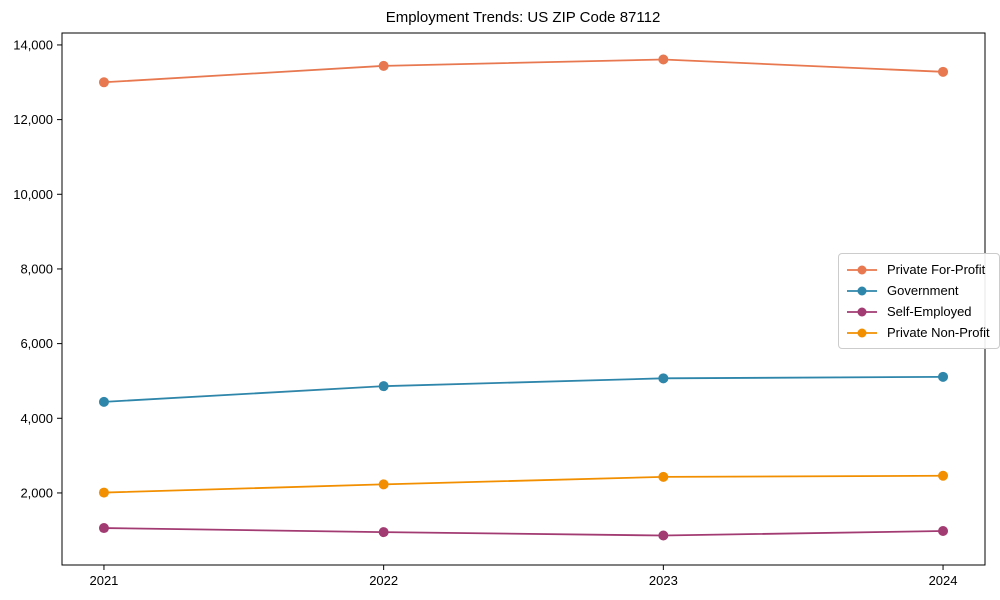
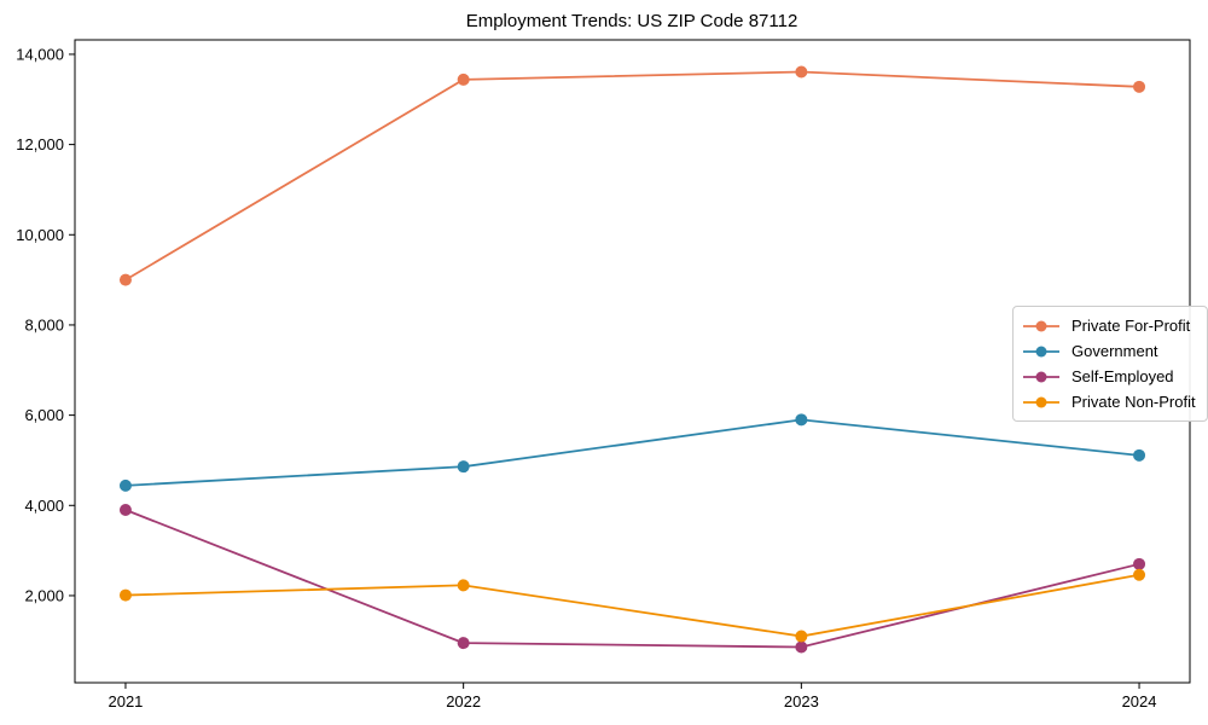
Private For-Profit/2021: 13000 -> 9000
Self-Employed/2021: 1100 -> 3900
Government/2023: 5100 -> 5900
Private Non-Profit/2023: 2400 -> 1100
Self-Employed/2024: 1000 -> 2700
